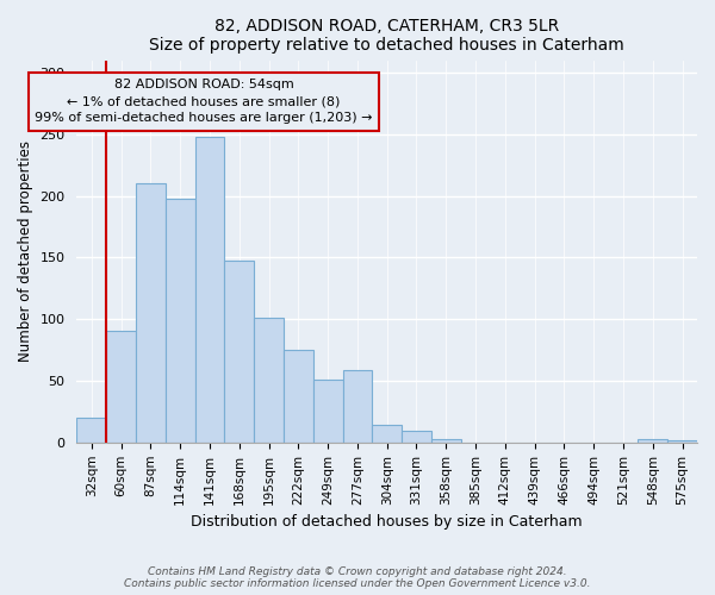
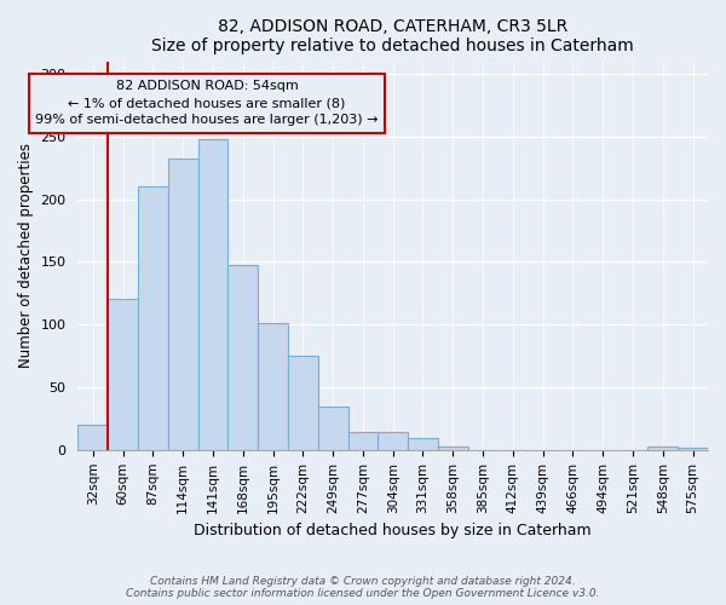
60sqm: 91 -> 120
114sqm: 198 -> 232
249sqm: 51 -> 35
277sqm: 59 -> 14
